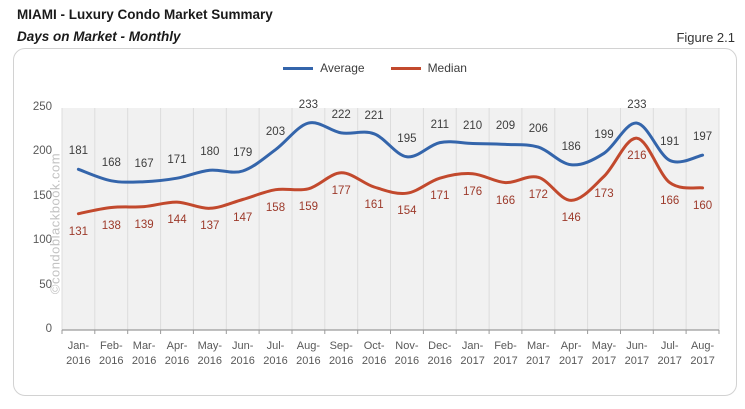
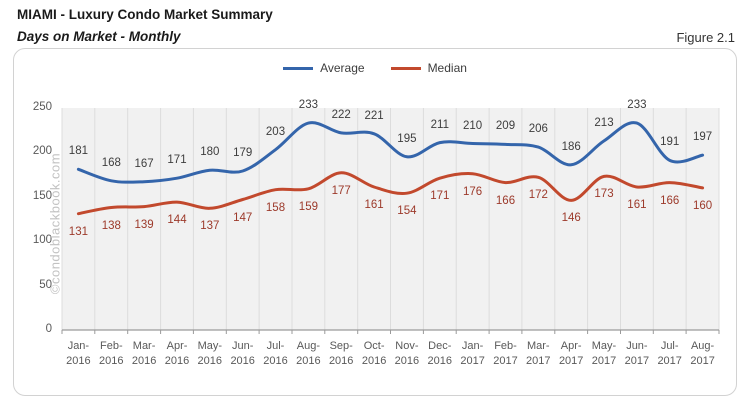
Average/May-2017: 199 -> 213
Median/Jun-2017: 216 -> 161
